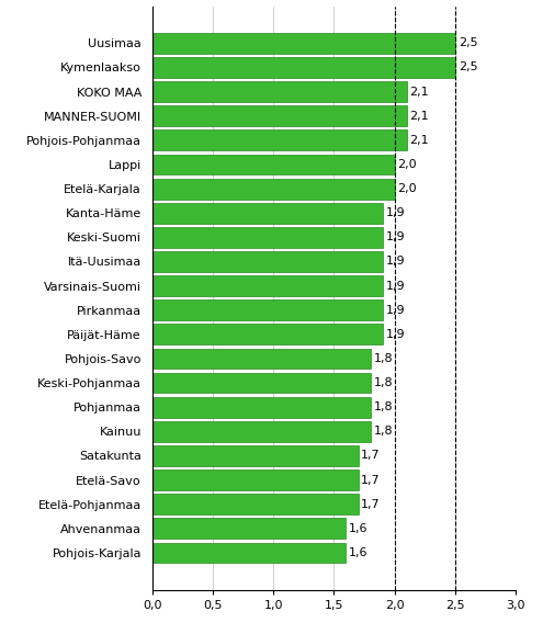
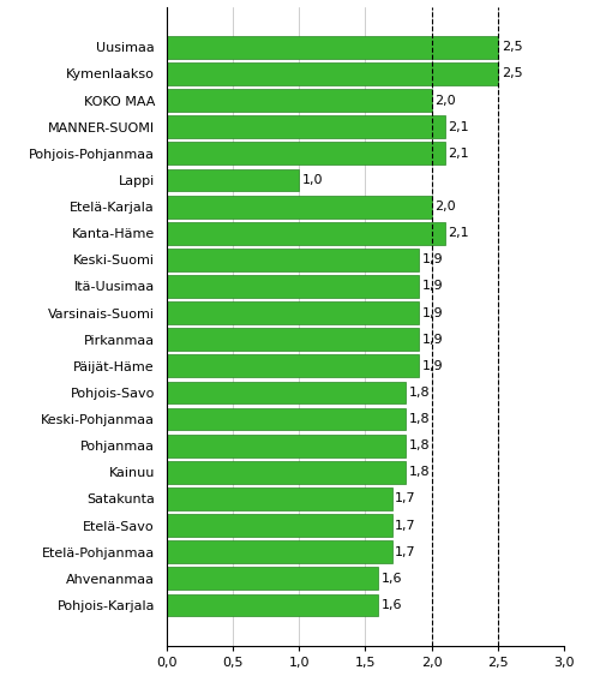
KOKO MAA: 2,1 -> 2,0
Lappi: 2,0 -> 1,0
Kanta-Häme: 1,9 -> 2,1
